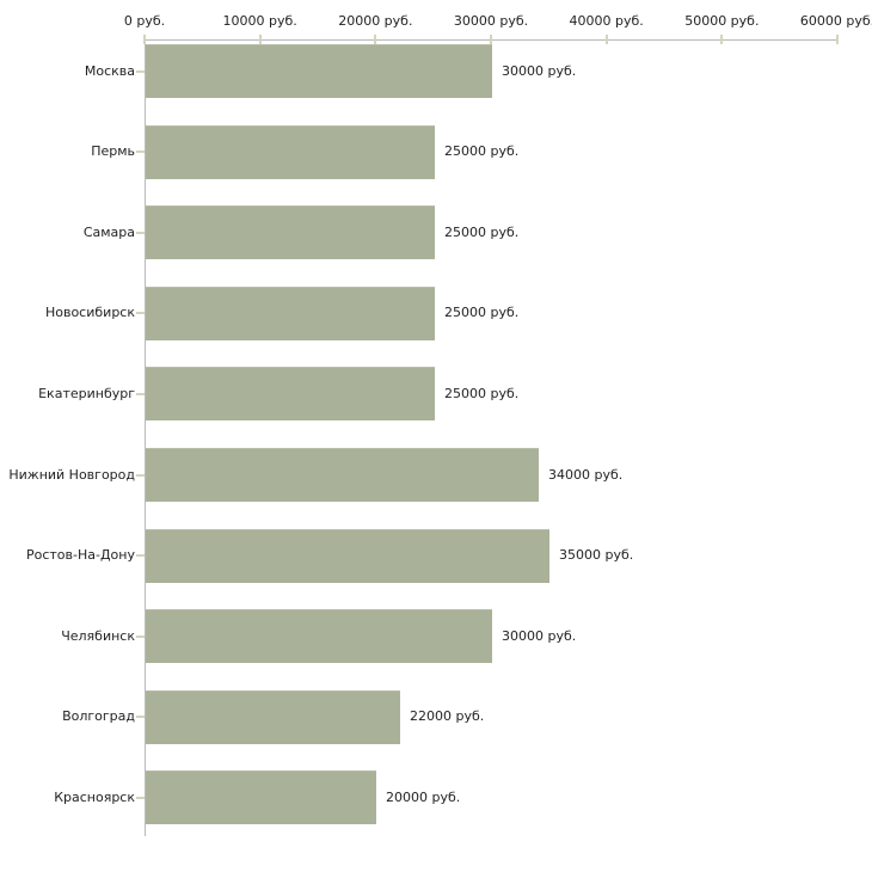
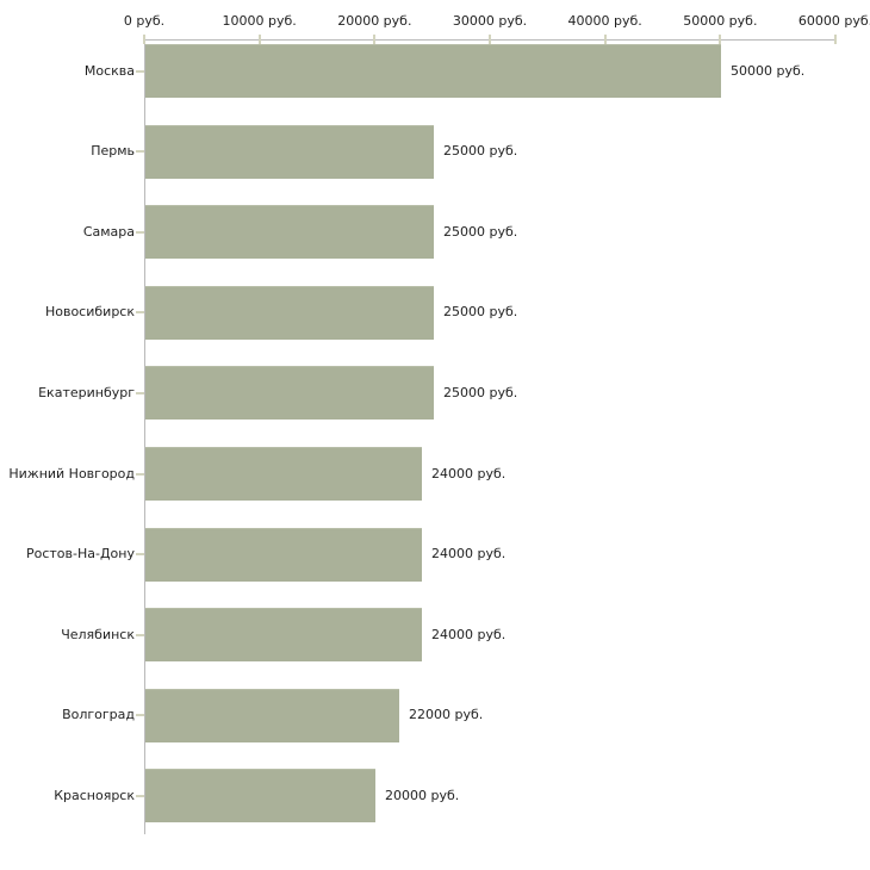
Москва: 30000 -> 50000
Нижний Новгород: 34000 -> 24000
Ростов-На-Дону: 35000 -> 24000
Челябинск: 30000 -> 24000
